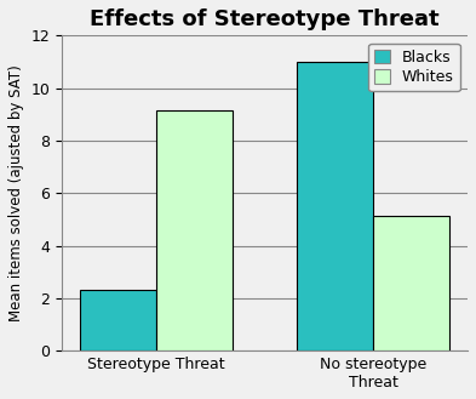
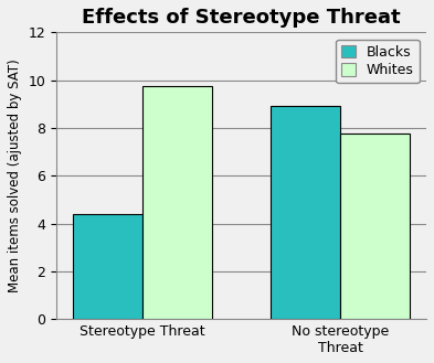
Blacks/Stereotype Threat: 2.3 -> 4.4
Whites/Stereotype Threat: 9.15 -> 9.75
Blacks/No stereotype Threat: 11.0 -> 8.9
Whites/No stereotype Threat: 5.15 -> 7.75
